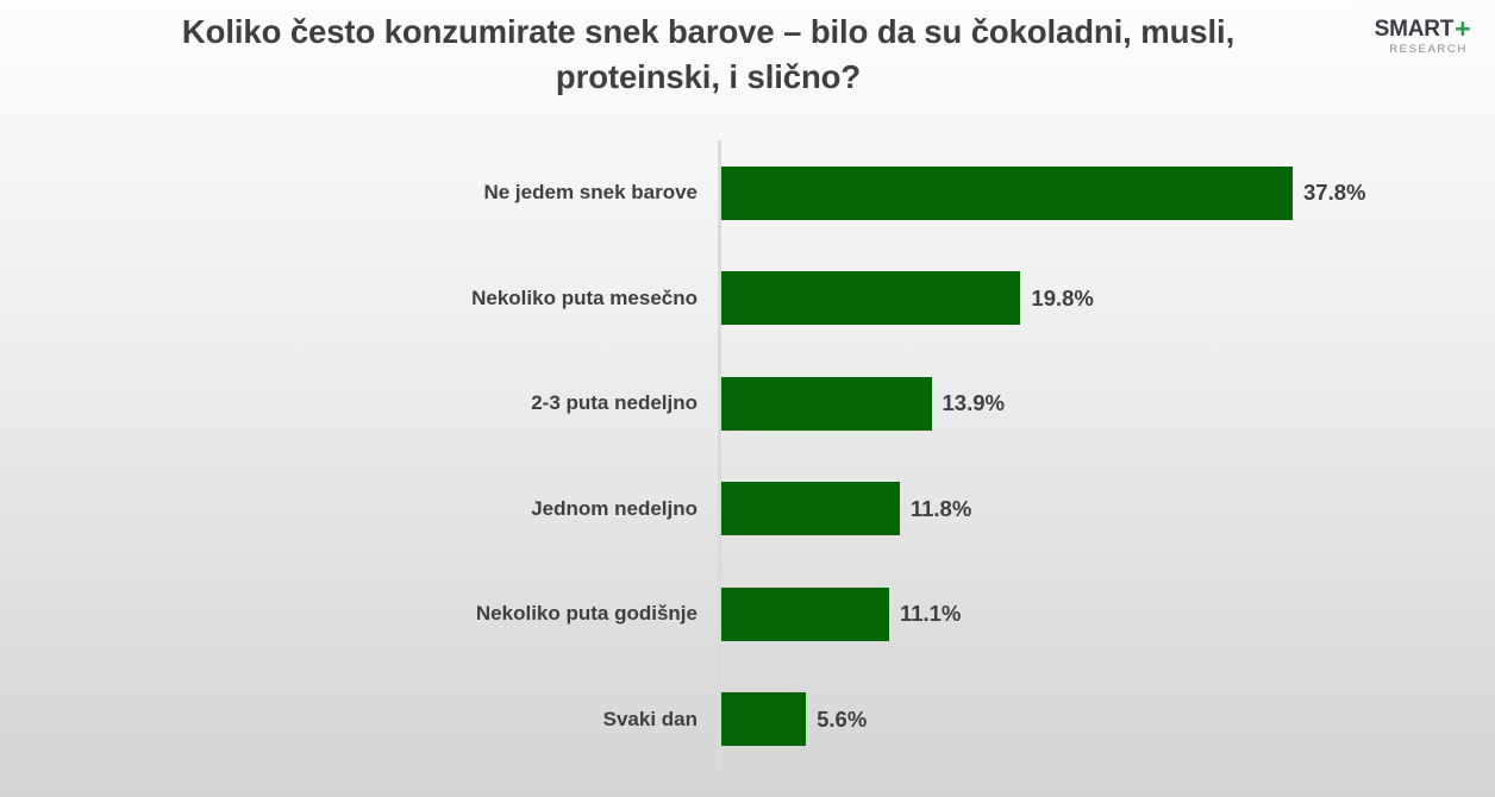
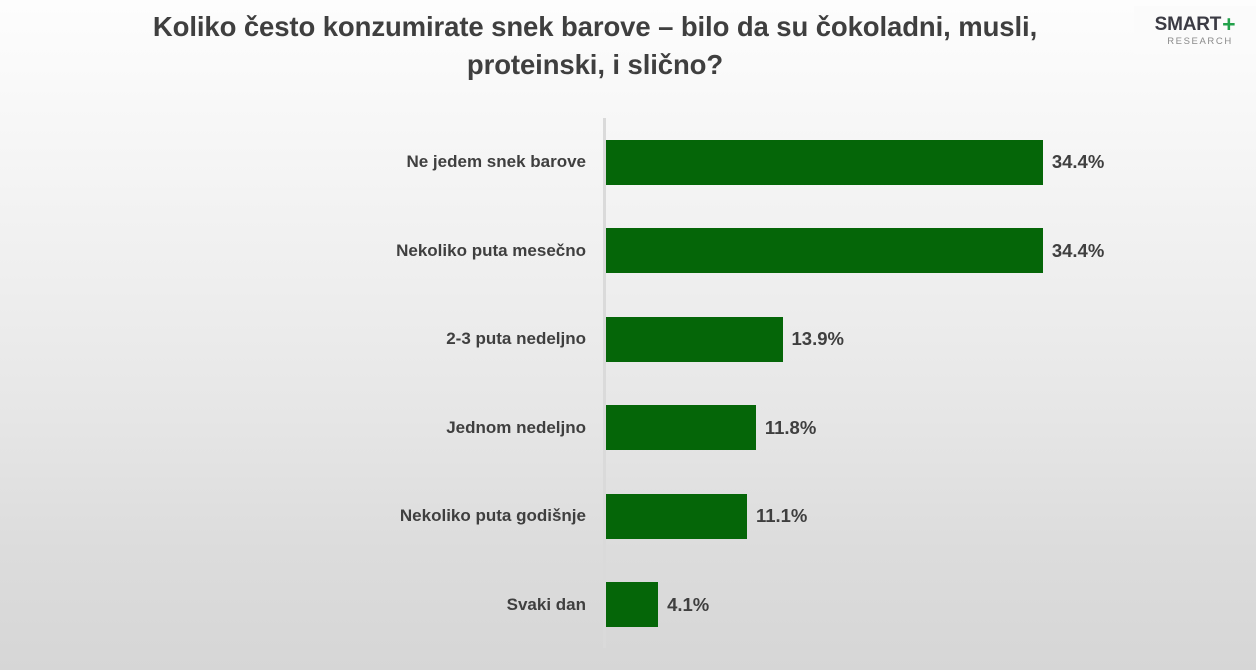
Ne jedem snek barove: 37.8% -> 34.4%
Nekoliko puta mesečno: 19.8% -> 34.4%
Svaki dan: 5.6% -> 4.1%
